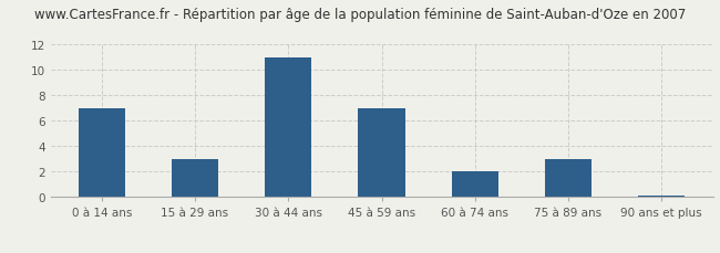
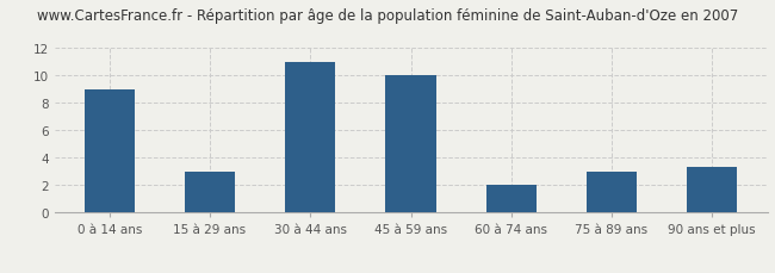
0 à 14 ans: 7.0 -> 9.0
45 à 59 ans: 7.0 -> 10.0
90 ans et plus: 0.1 -> 3.3
